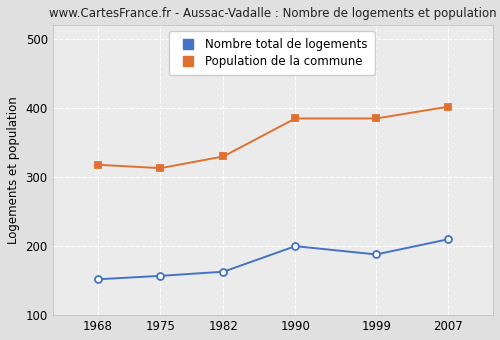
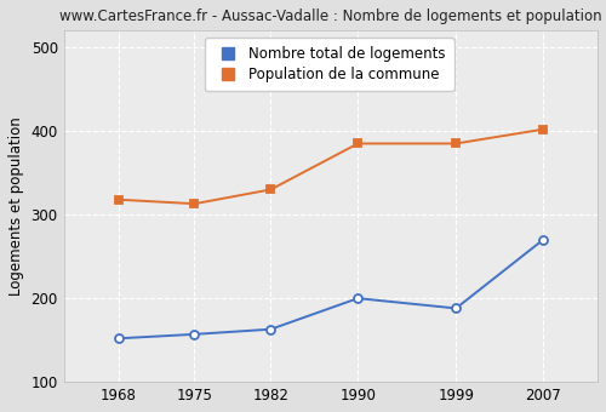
Nombre total de logements/2007: 210 -> 270
